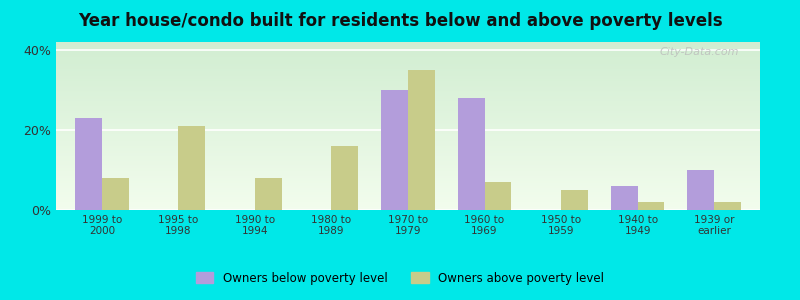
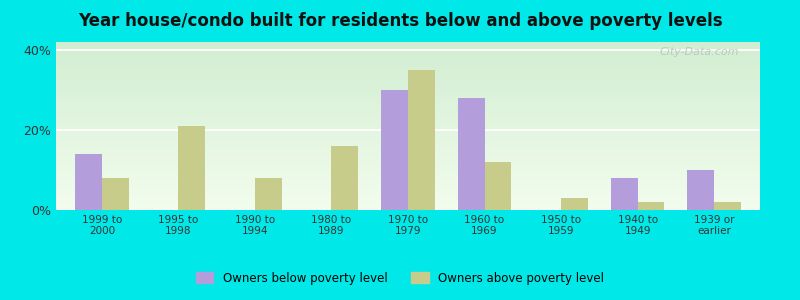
Owners below poverty level/1999 to 2000: 23% -> 14%
Owners above poverty level/1960 to 1969: 7% -> 12%
Owners above poverty level/1950 to 1959: 5% -> 3%
Owners below poverty level/1940 to 1949: 6% -> 8%
